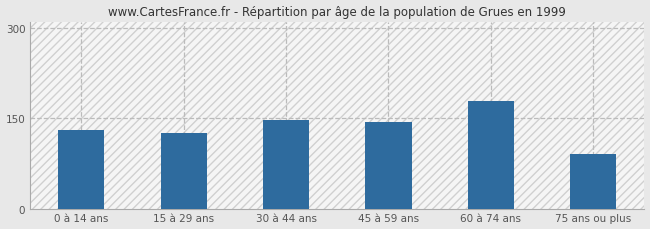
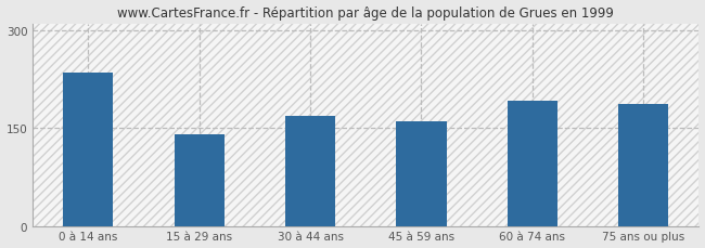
0 à 14 ans: 131 -> 234
15 à 29 ans: 126 -> 140
30 à 44 ans: 147 -> 168
45 à 59 ans: 143 -> 160
60 à 74 ans: 179 -> 192
75 ans ou plus: 90 -> 186
